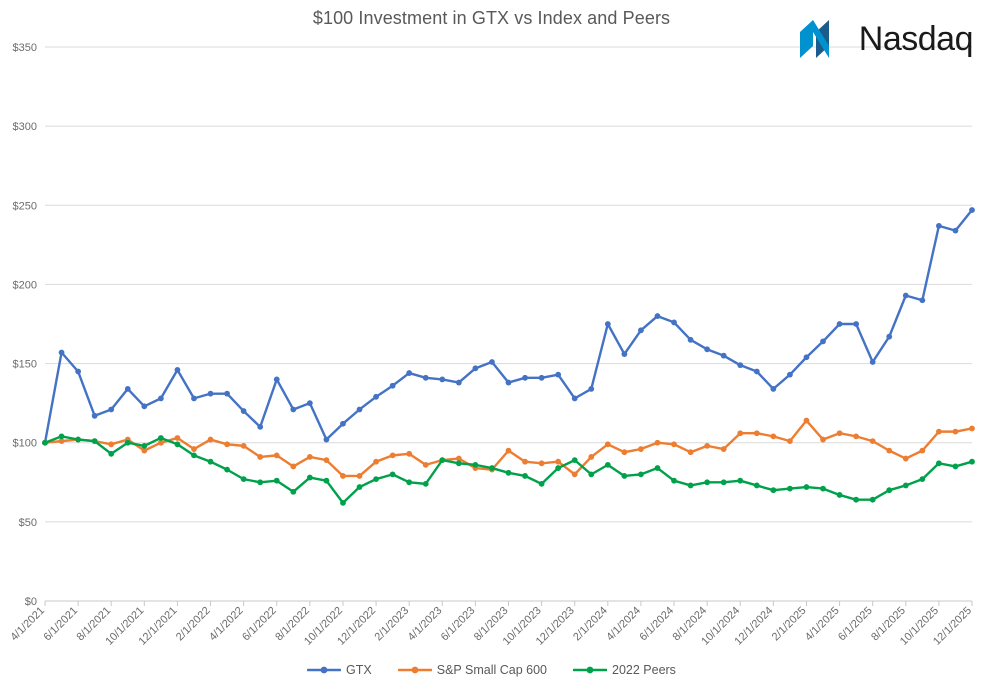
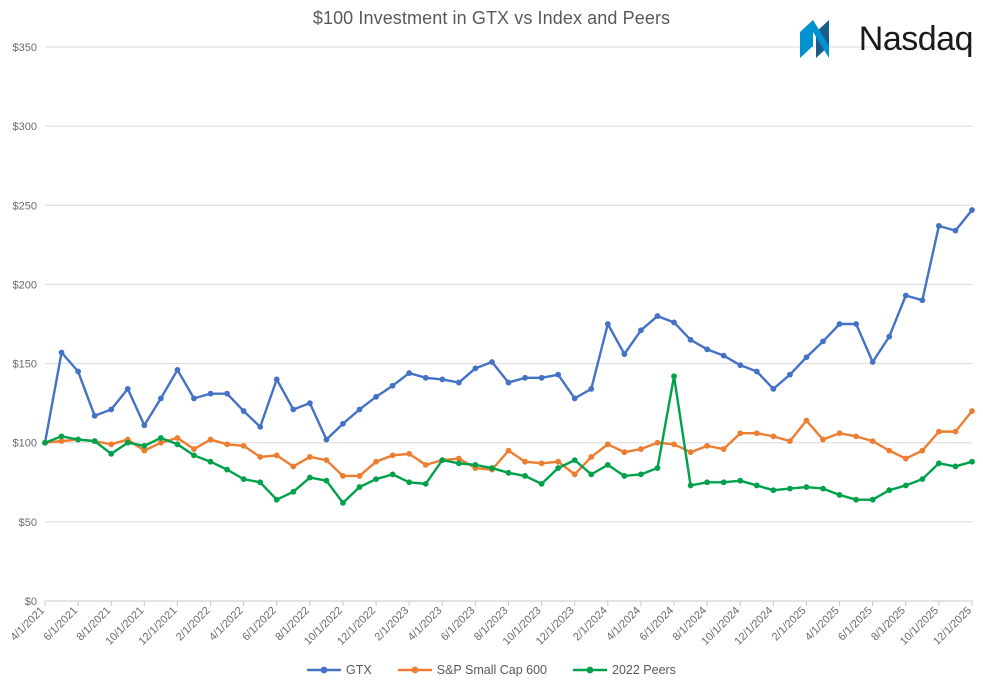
GTX/10/1/2021: $123 -> $111
2022 Peers/6/1/2022: $76 -> $64
2022 Peers/6/1/2024: $76 -> $142
S&P Small Cap 600/12/1/2025: $109 -> $120
